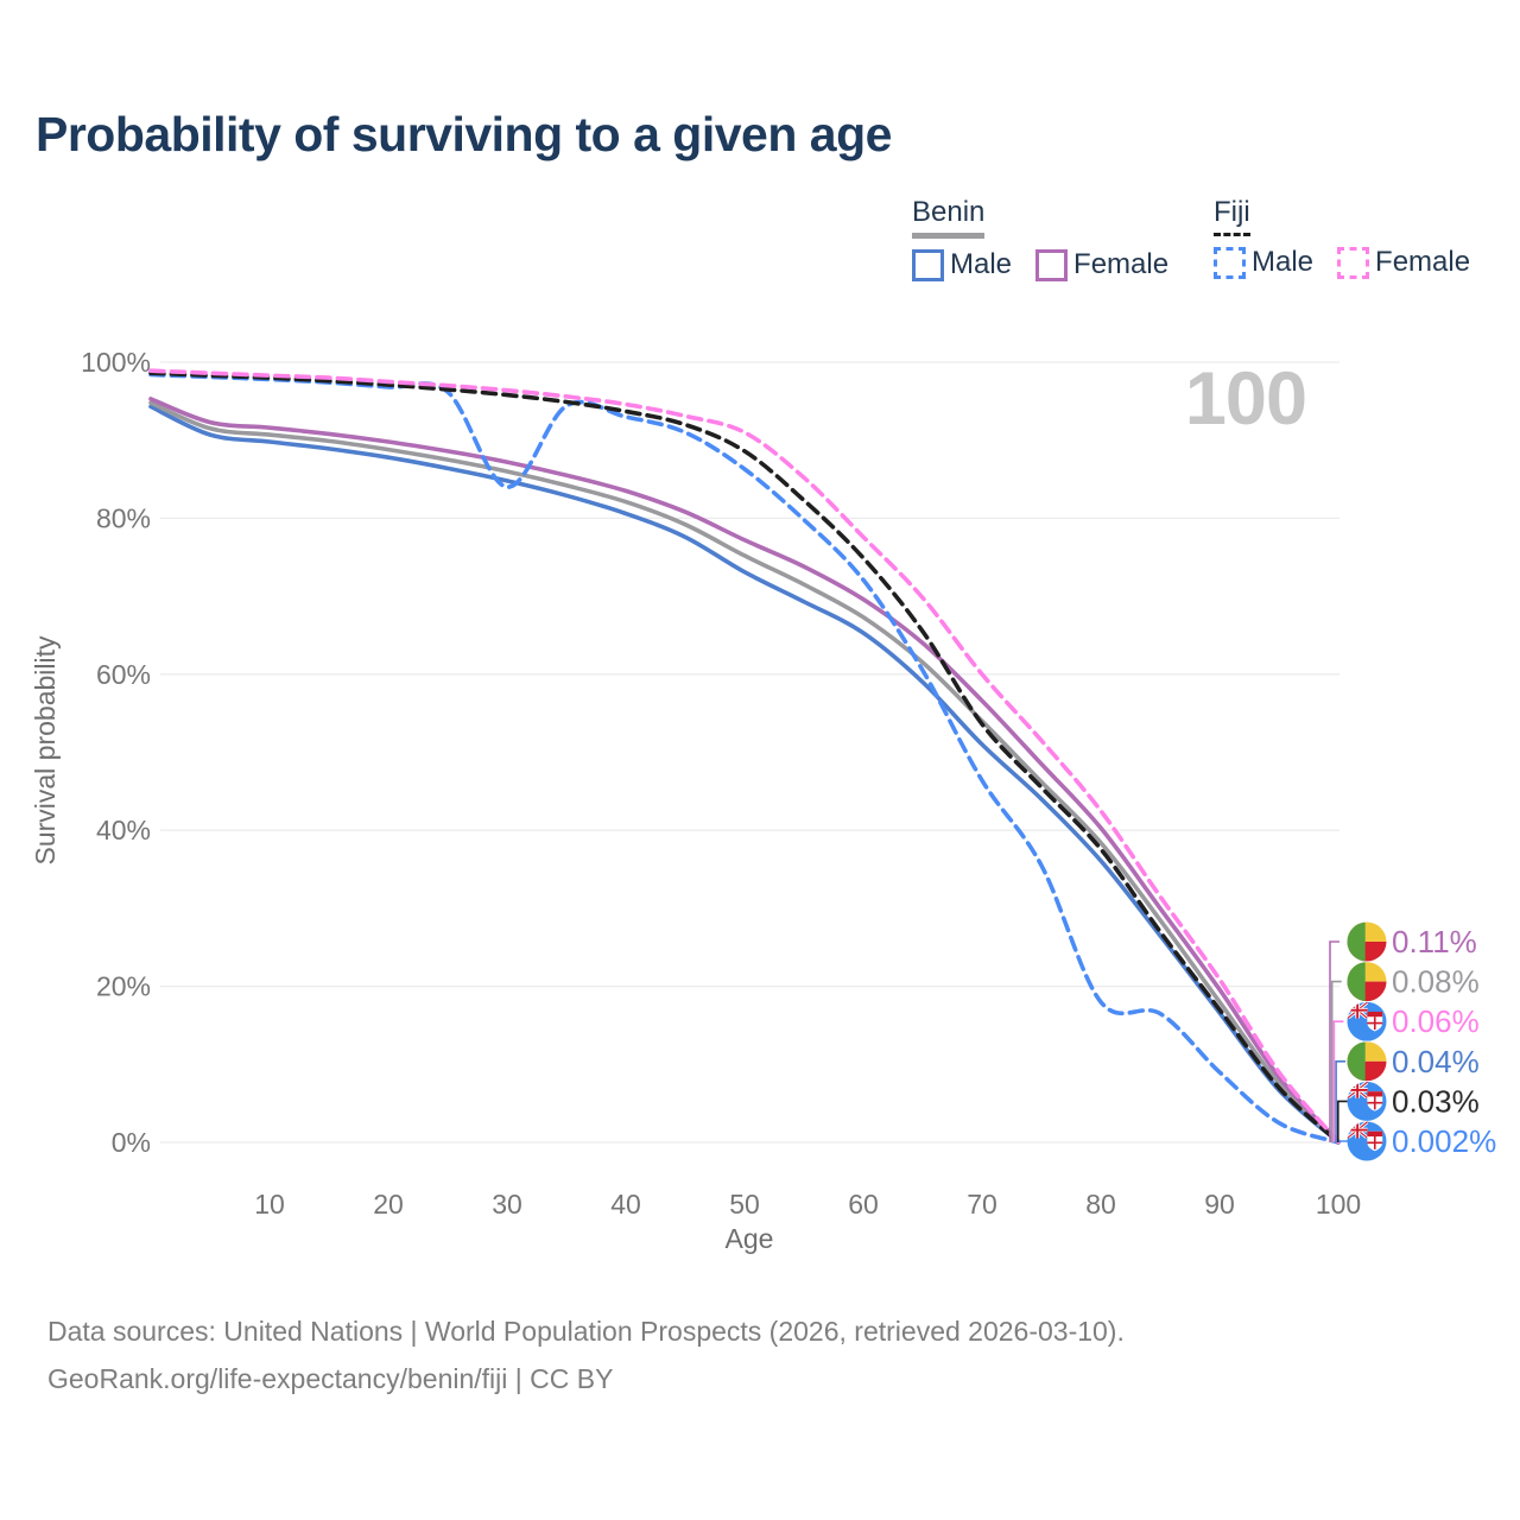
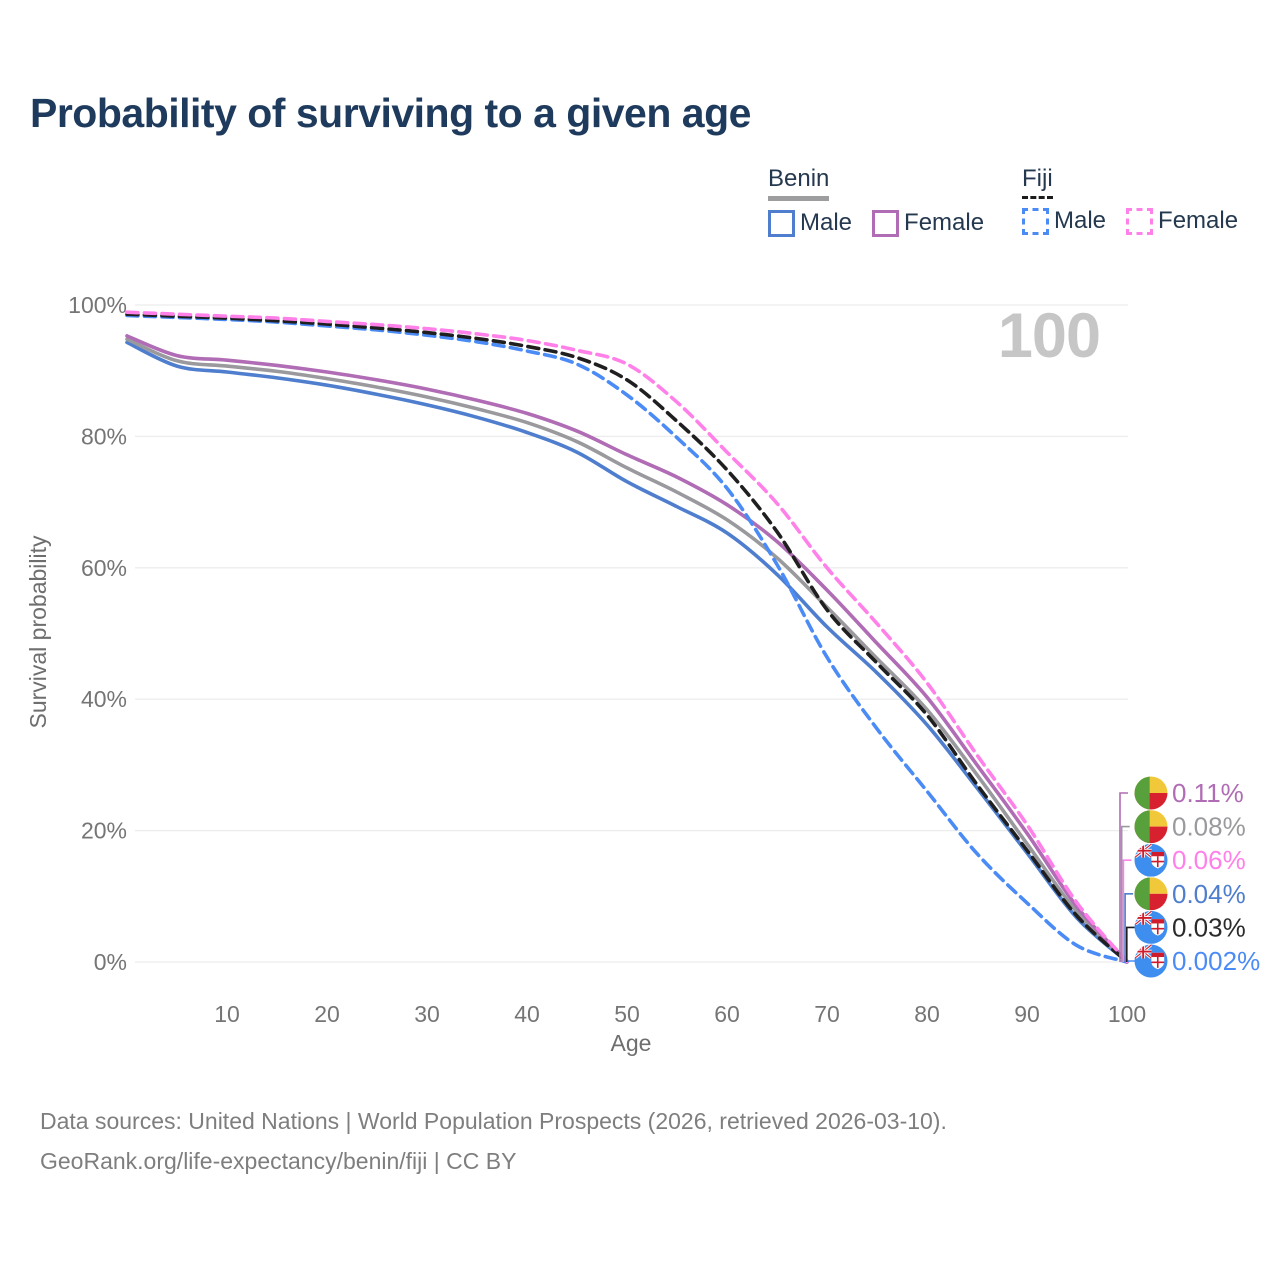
Fiji Male/30: 84% -> 95%
Fiji Male/80: 18% -> 26%
